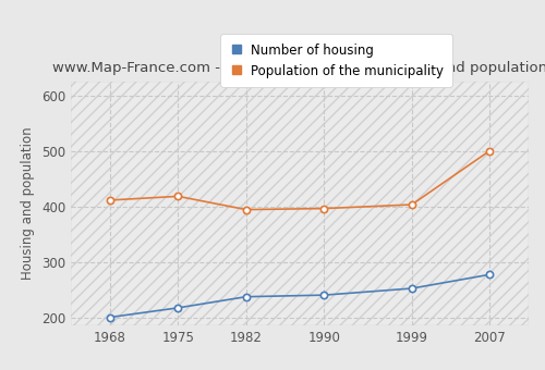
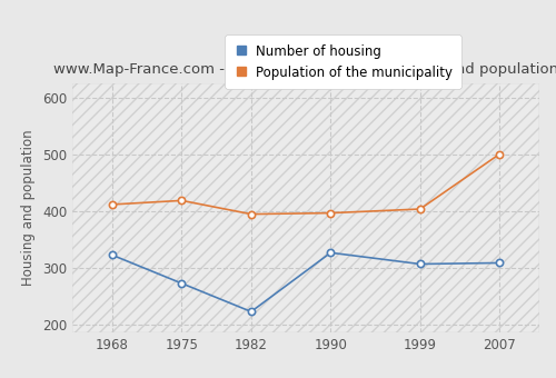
Number of housing/1968: 200 -> 322
Number of housing/1975: 217 -> 272
Number of housing/1982: 237 -> 222
Number of housing/1990: 240 -> 326
Number of housing/1999: 252 -> 306
Number of housing/2007: 277 -> 308
